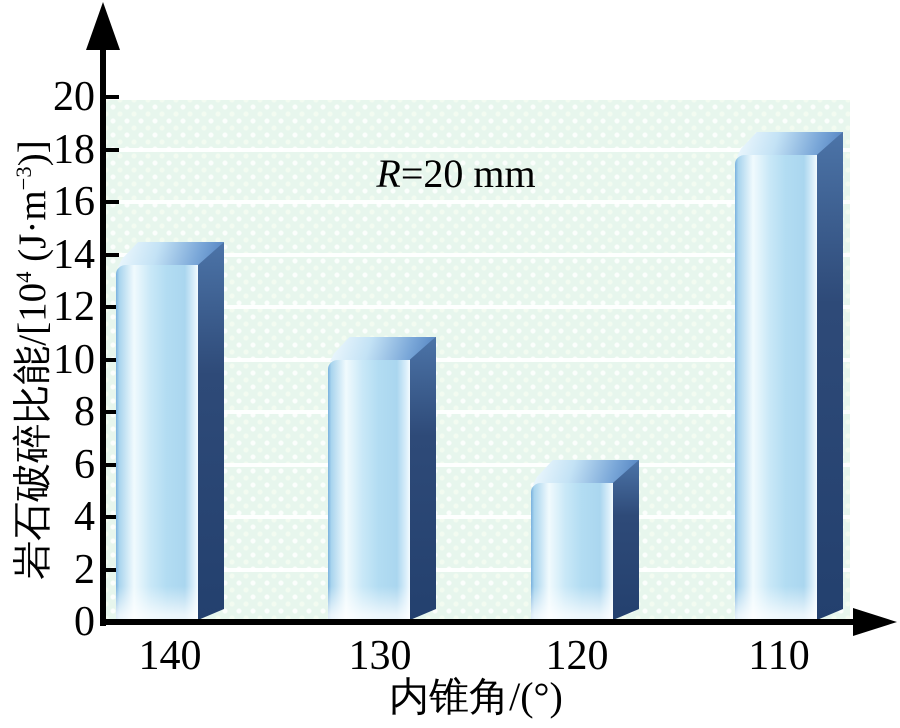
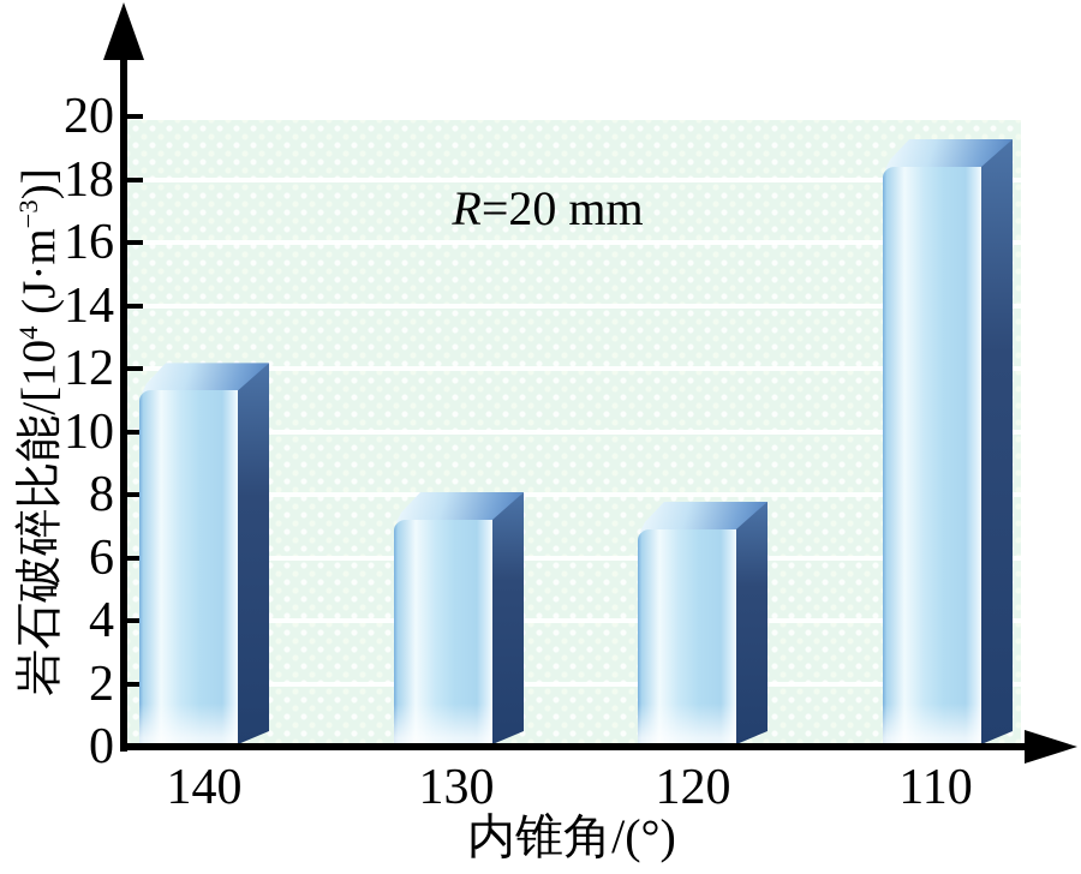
140: 13.6 -> 11.3
130: 10.0 -> 7.2
120: 5.3 -> 6.9
110: 17.8 -> 18.4
